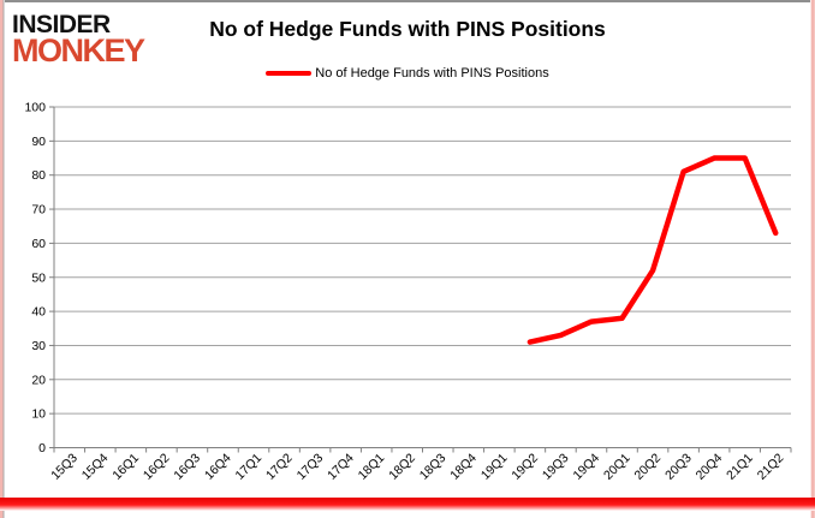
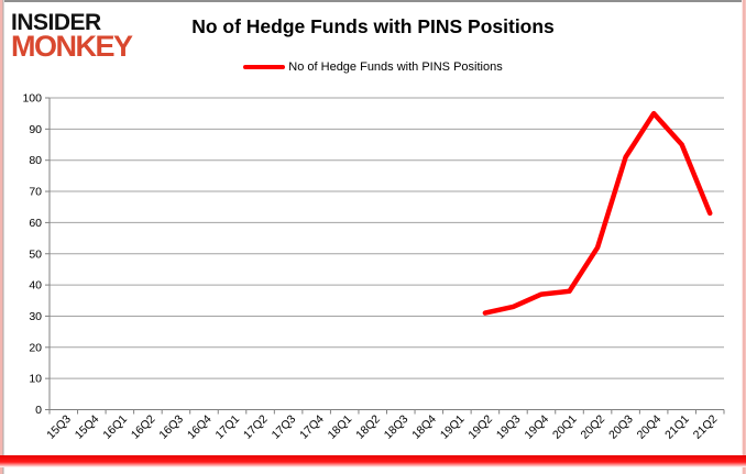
20Q4: 85 -> 95
